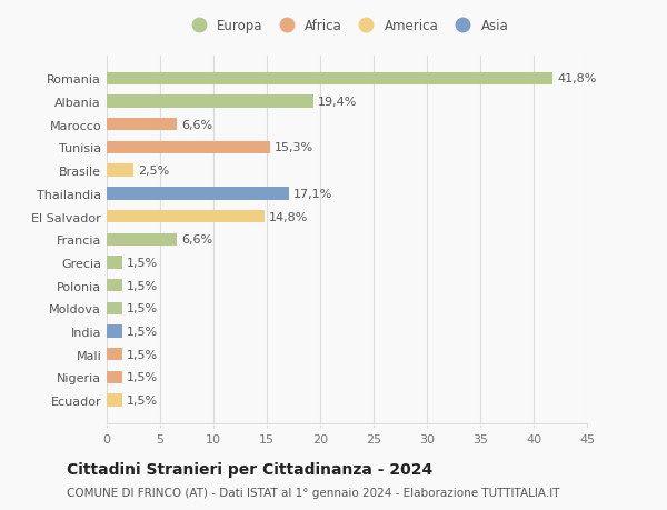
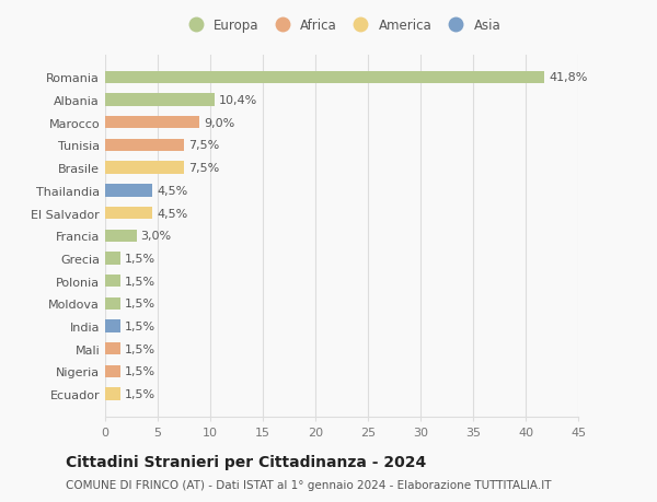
Albania: 19,4% -> 10,4%
Marocco: 6,6% -> 9,0%
Tunisia: 15,3% -> 7,5%
Brasile: 2,5% -> 7,5%
Thailandia: 17,1% -> 4,5%
El Salvador: 14,8% -> 4,5%
Francia: 6,6% -> 3,0%
